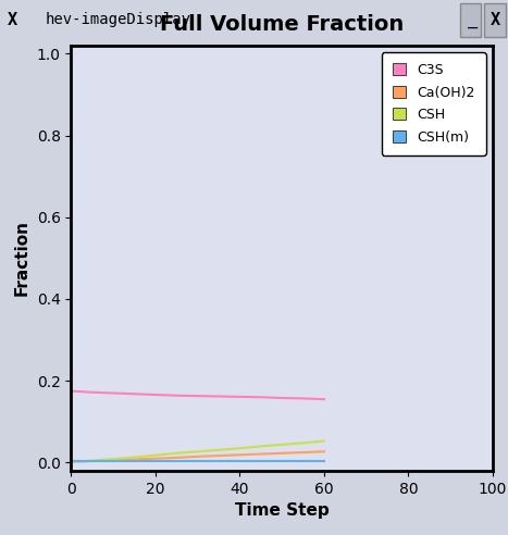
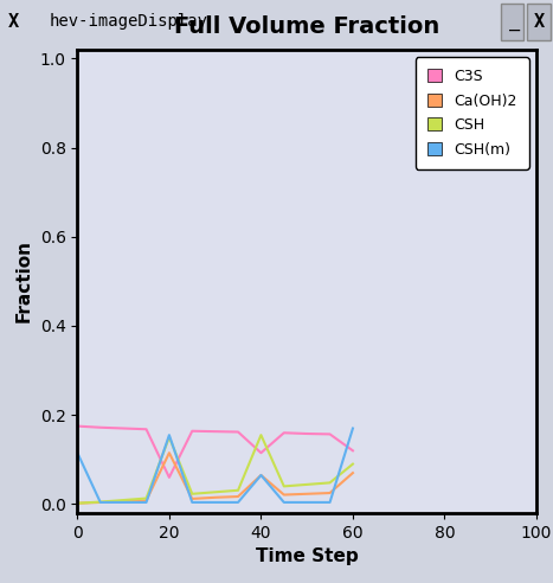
CSH(m)/0: 0.004 -> 0.115
C3S/20: 0.166 -> 0.060
Ca(OH)2/20: 0.010 -> 0.115
CSH/20: 0.018 -> 0.150
CSH(m)/20: 0.004 -> 0.155
C3S/40: 0.161 -> 0.115
Ca(OH)2/40: 0.019 -> 0.065
CSH/40: 0.035 -> 0.155
CSH(m)/40: 0.004 -> 0.065
C3S/60: 0.155 -> 0.120
Ca(OH)2/60: 0.027 -> 0.070
CSH/60: 0.053 -> 0.090
CSH(m)/60: 0.004 -> 0.170
